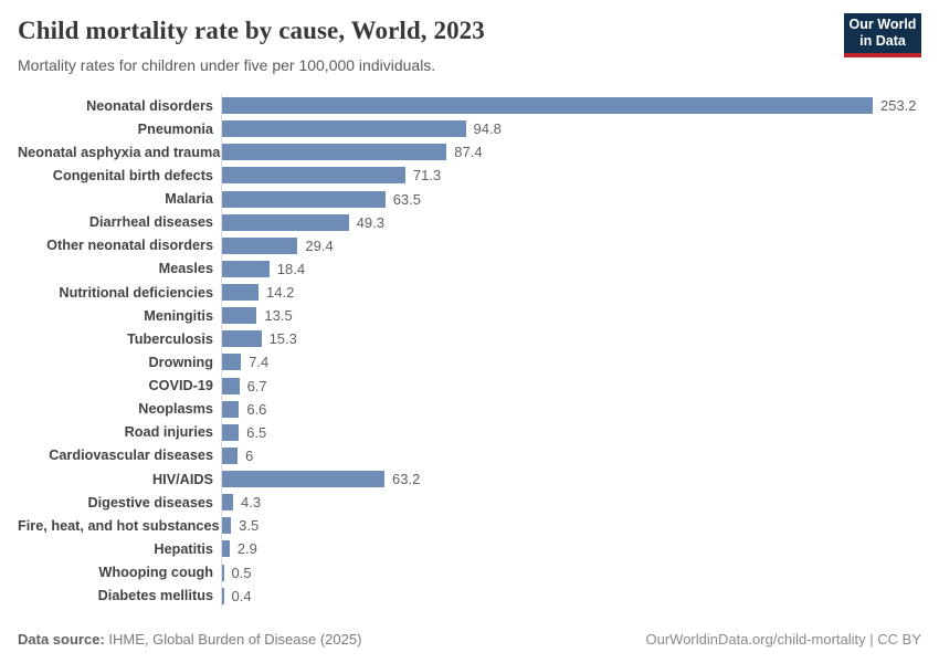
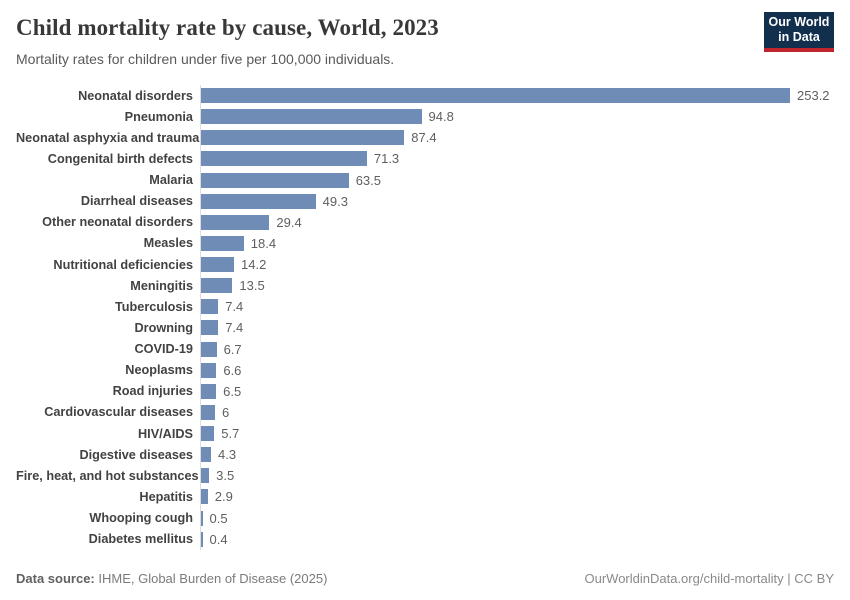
Tuberculosis: 15.3 -> 7.4
HIV/AIDS: 63.2 -> 5.7
